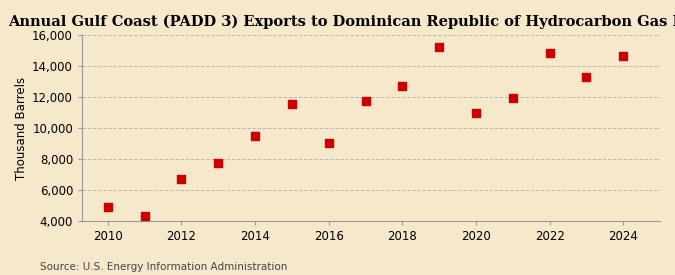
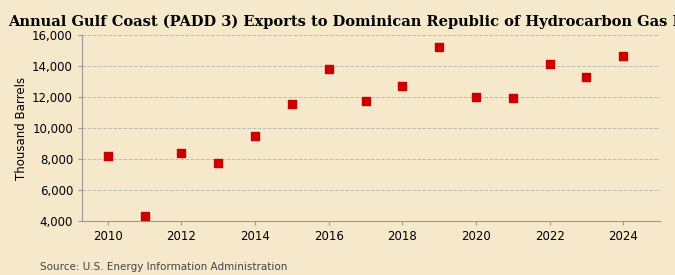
2010: 5,000 -> 8,200
2012: 6,700 -> 8,400
2016: 9,000 -> 13,800
2020: 11,000 -> 12,000
2022: 14,800 -> 14,100
